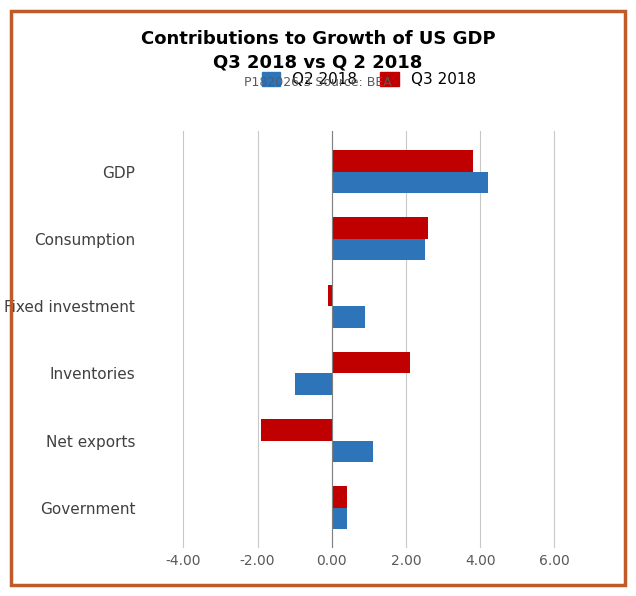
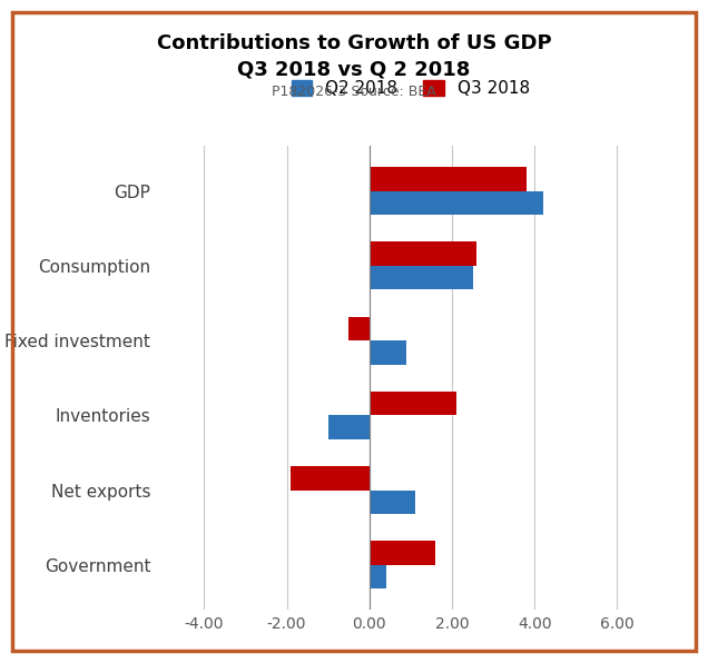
Q3 2018/Fixed investment: -0.1 -> -0.5
Q3 2018/Government: 0.4 -> 1.6
